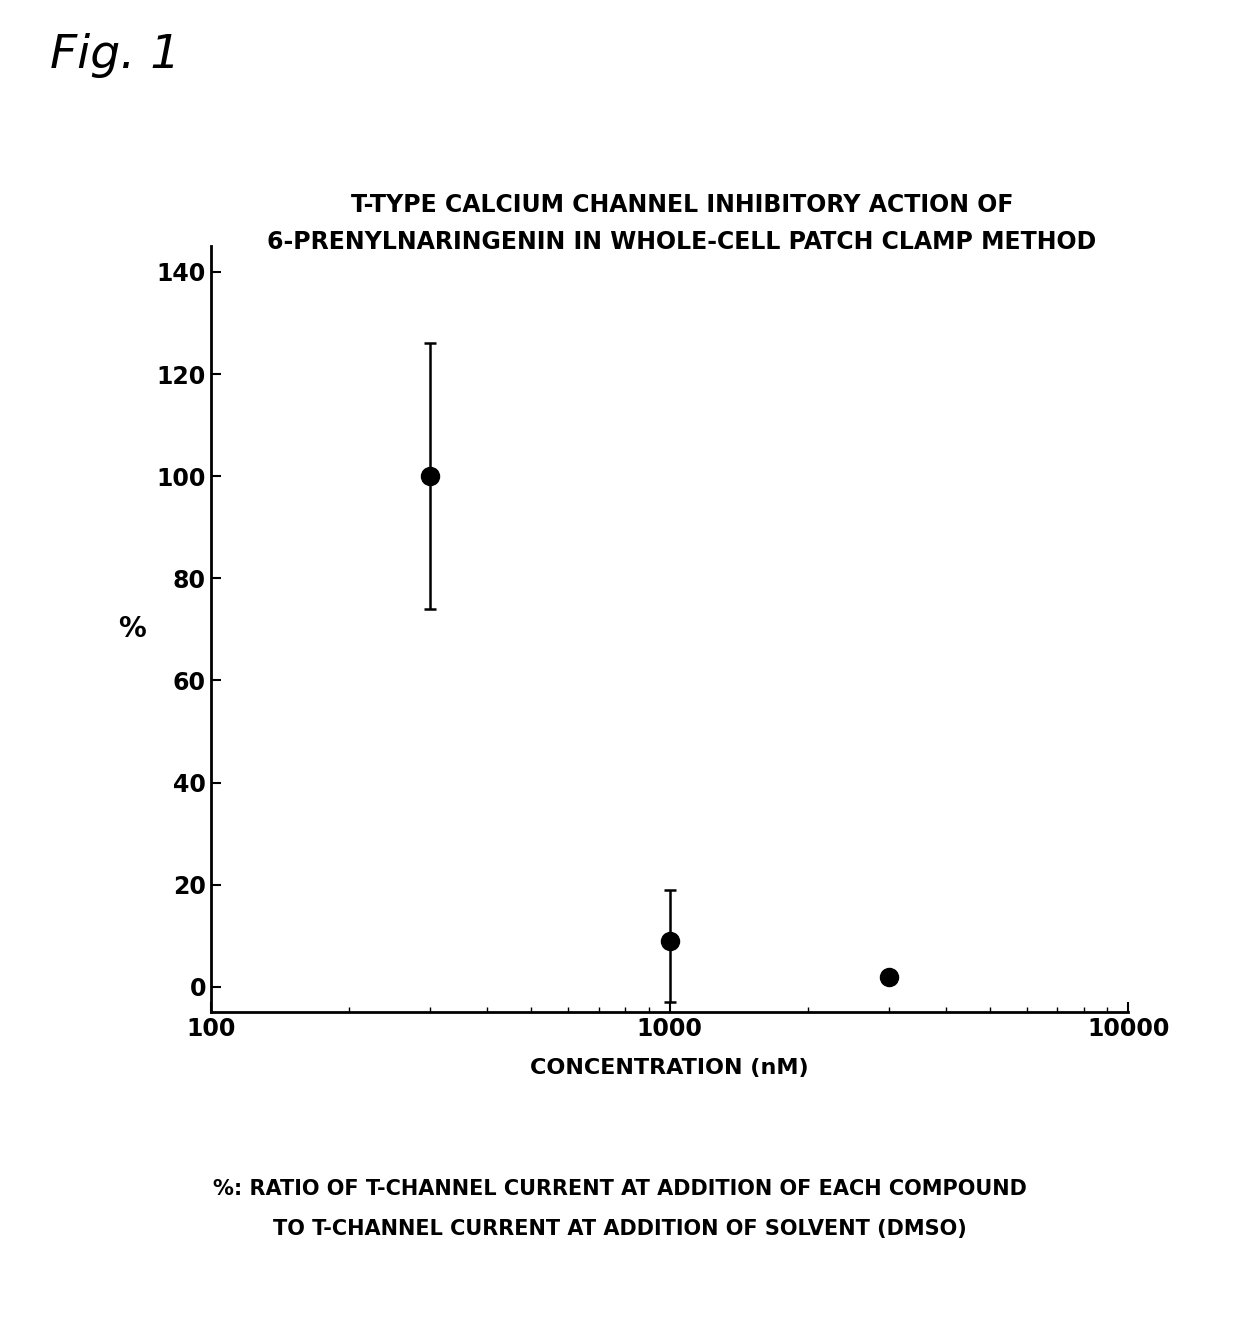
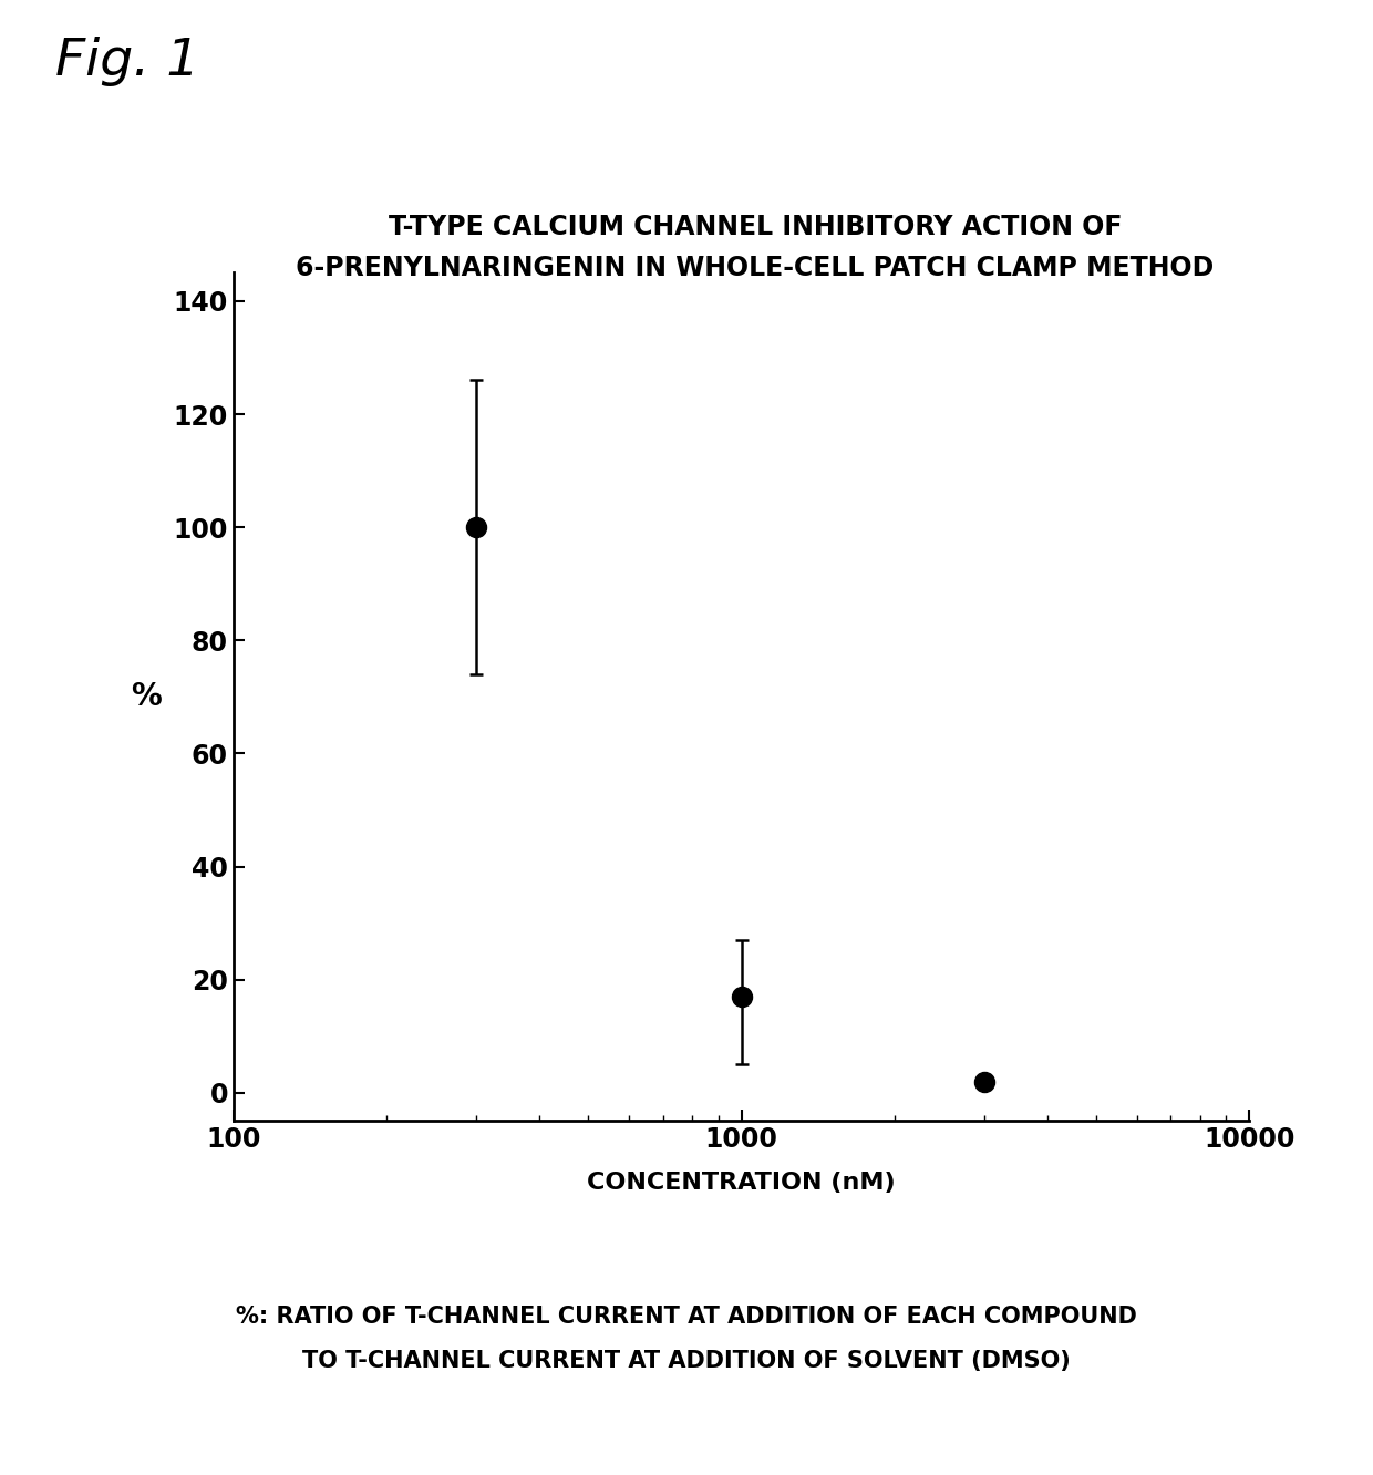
1000: 9 -> 17
